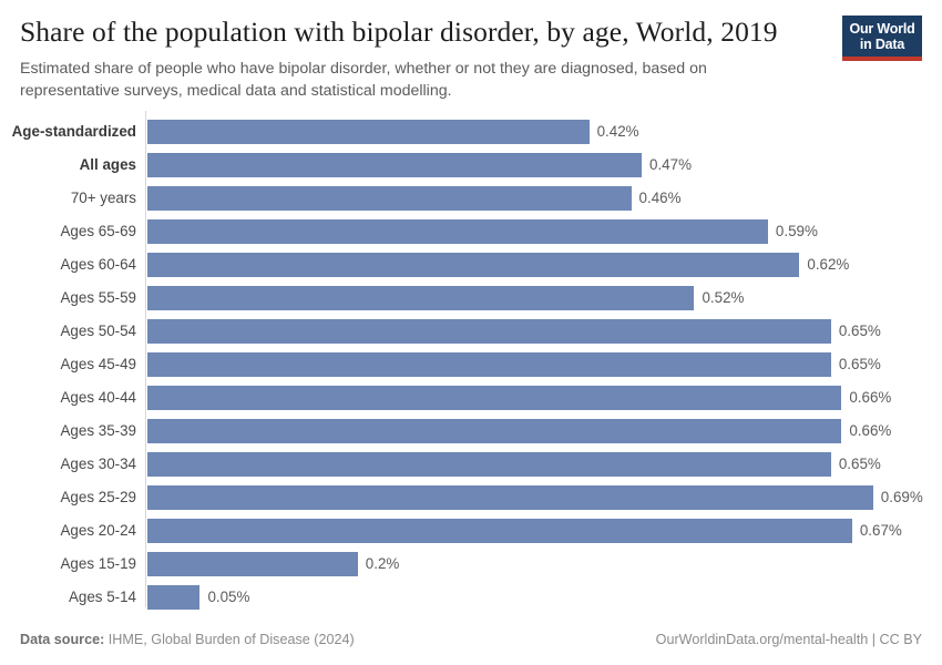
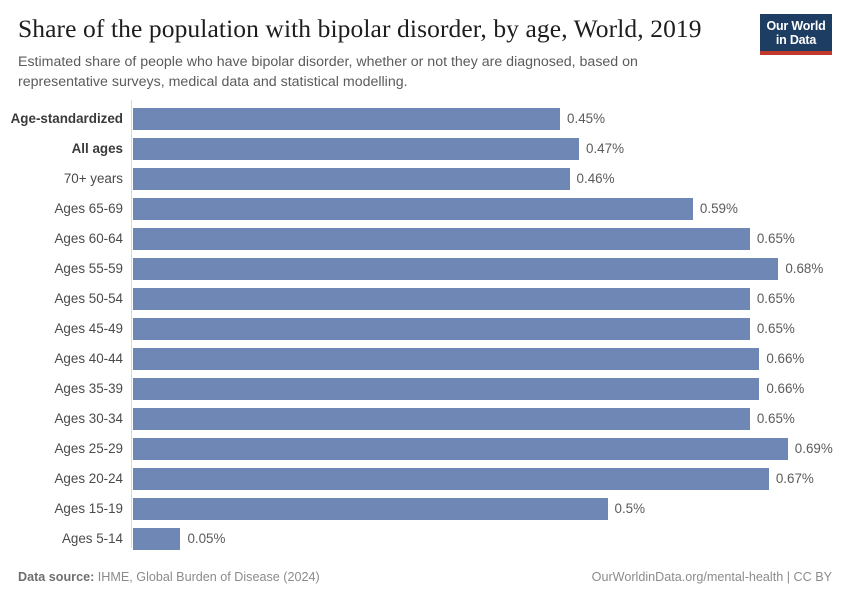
Age-standardized: 0.42% -> 0.45%
Ages 60-64: 0.62% -> 0.65%
Ages 55-59: 0.52% -> 0.68%
Ages 15-19: 0.2% -> 0.5%
